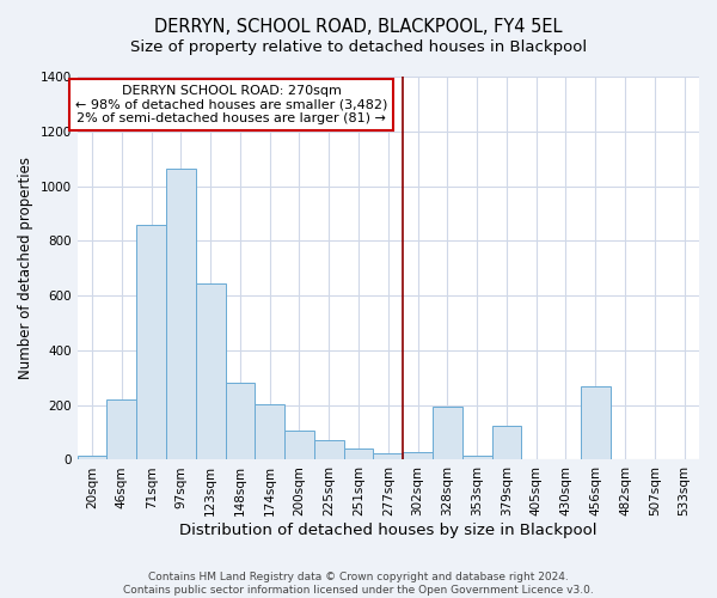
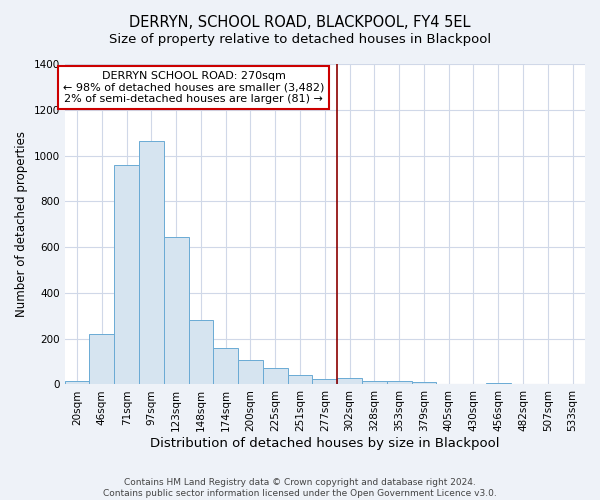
71sqm: 860 -> 960
174sqm: 205 -> 158
328sqm: 195 -> 15
379sqm: 125 -> 10
456sqm: 270 -> 8
